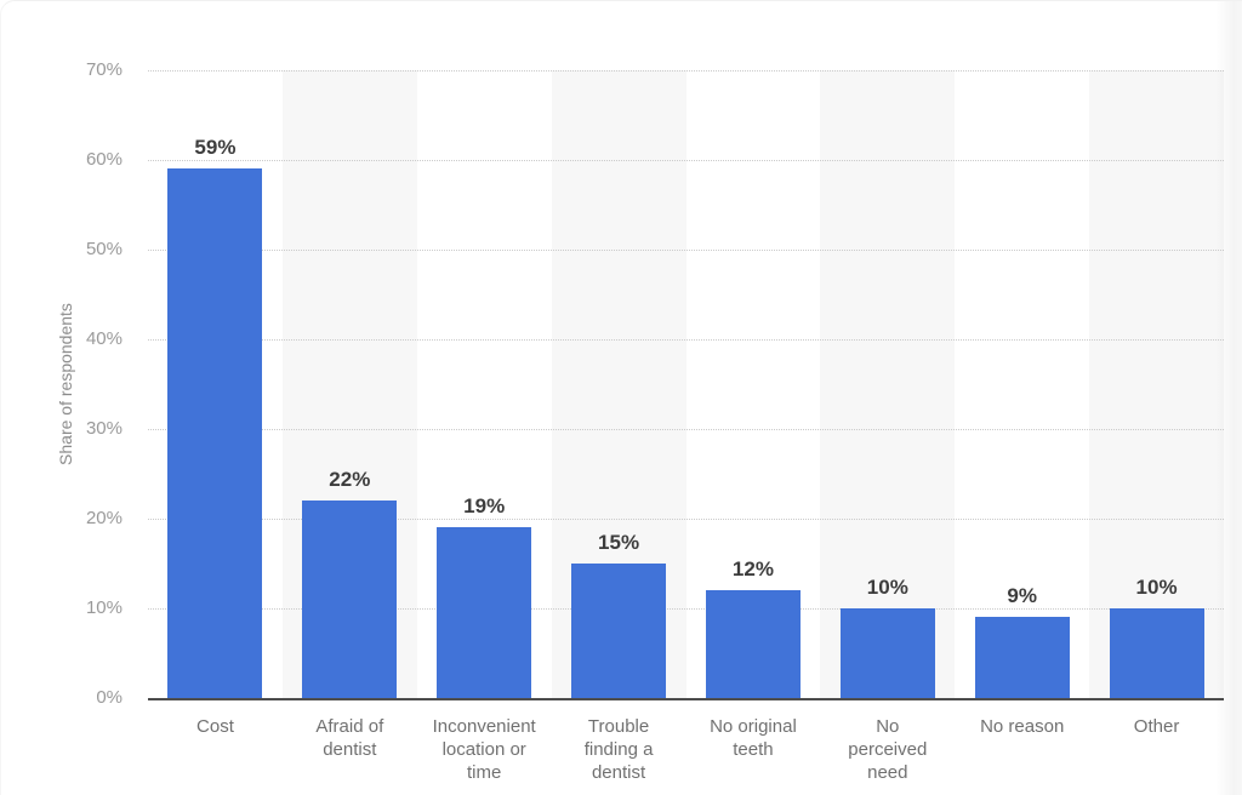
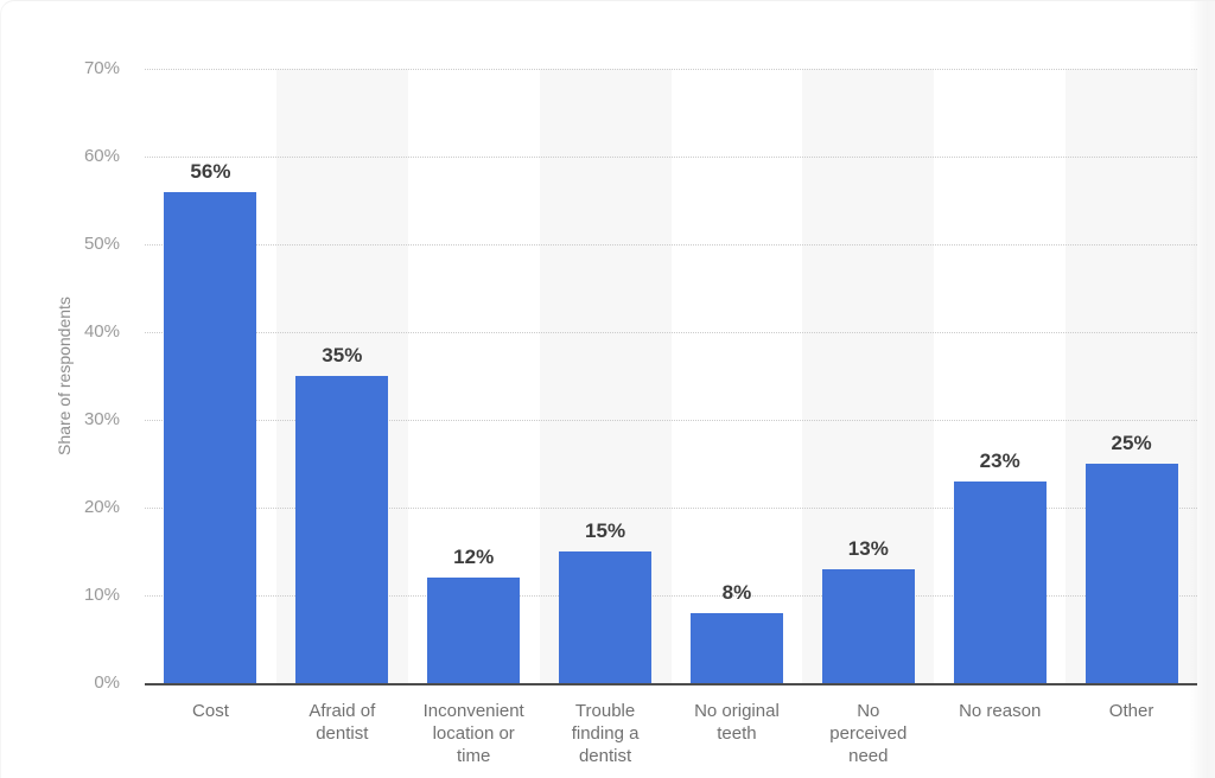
Cost: 59% -> 56%
Afraid of dentist: 22% -> 35%
Inconvenient location or time: 19% -> 12%
No original teeth: 12% -> 8%
No perceived need: 10% -> 13%
No reason: 9% -> 23%
Other: 10% -> 25%
